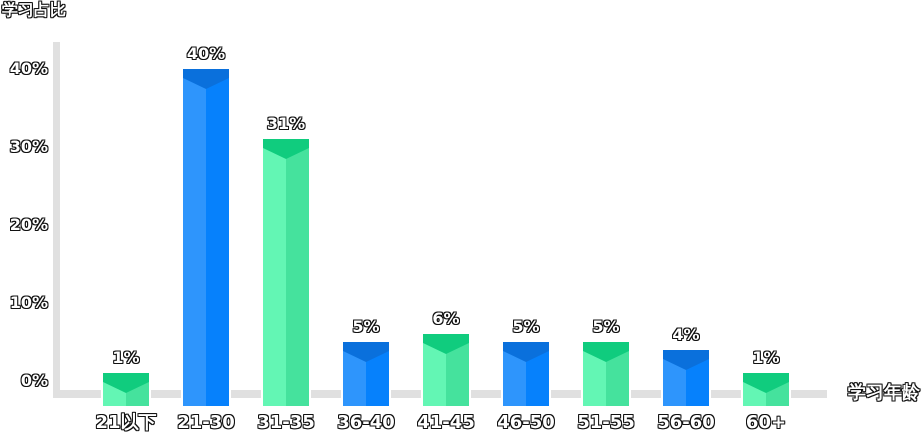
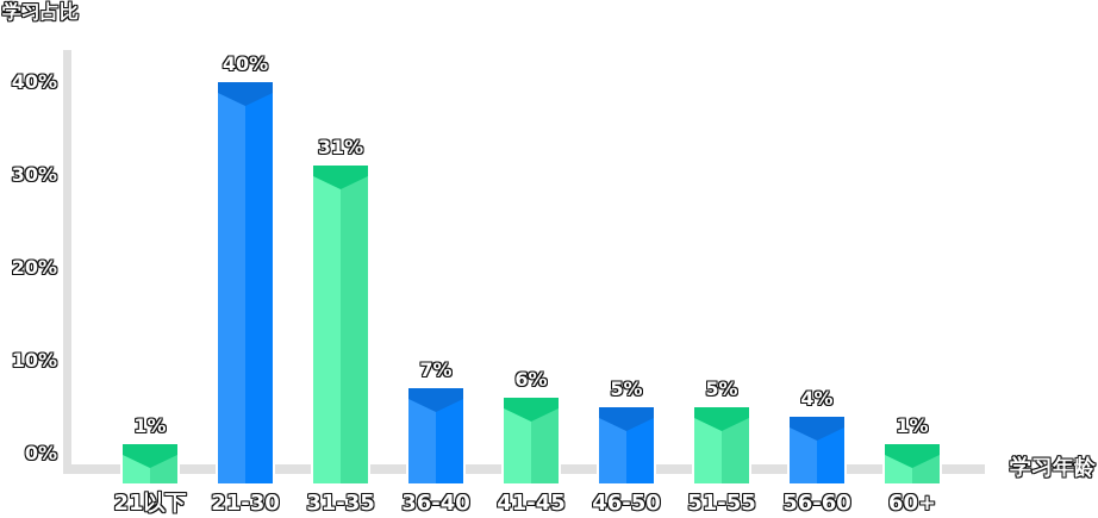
36-40: 5% -> 7%
